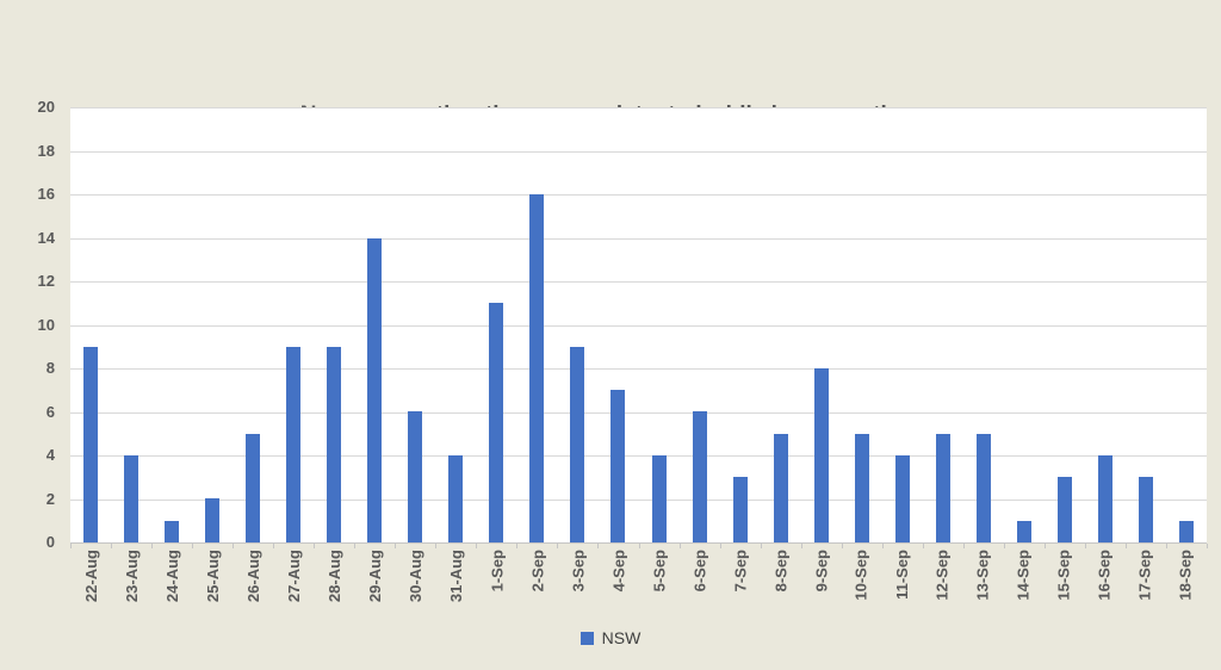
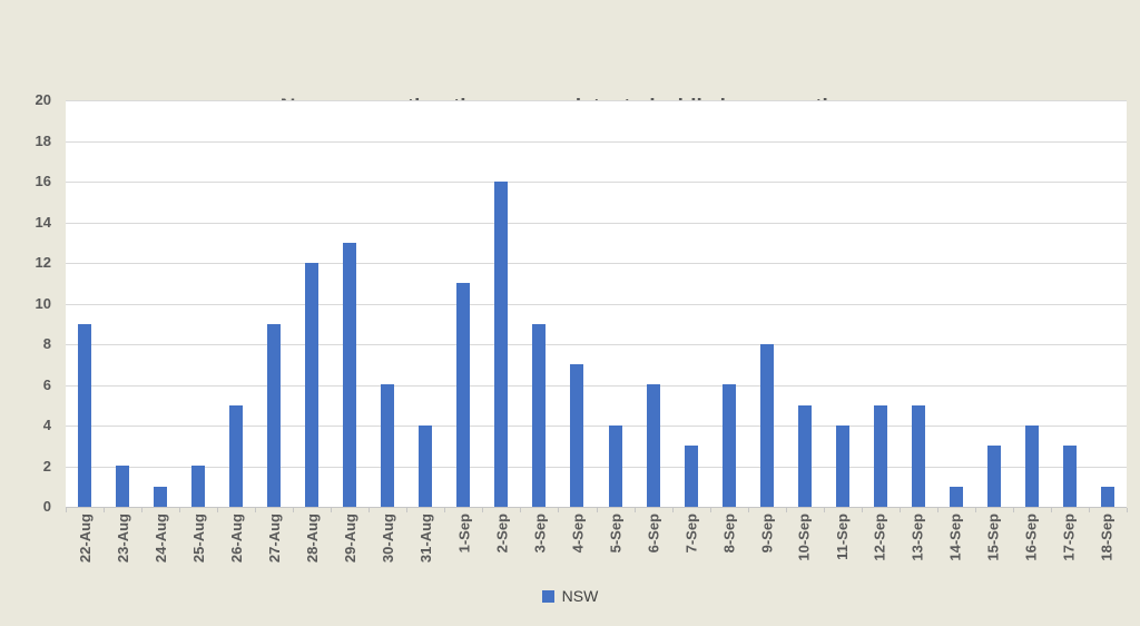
23-Aug: 4 -> 2
28-Aug: 9 -> 12
29-Aug: 14 -> 13
8-Sep: 5 -> 6
